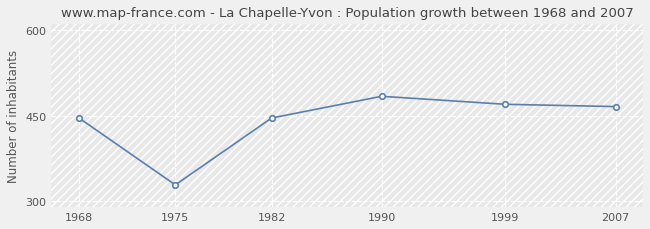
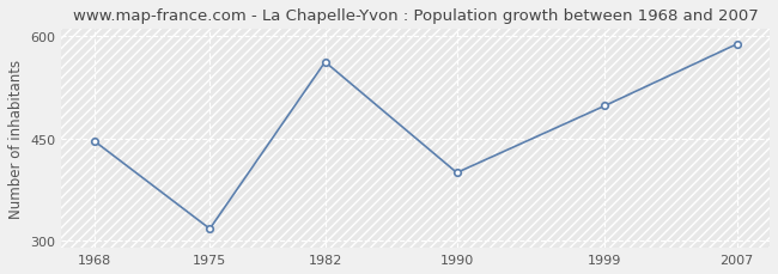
1975: 329 -> 318
1982: 446 -> 562
1990: 484 -> 400
1999: 470 -> 498
2007: 466 -> 588
